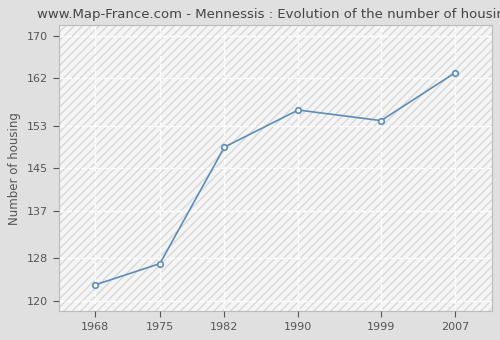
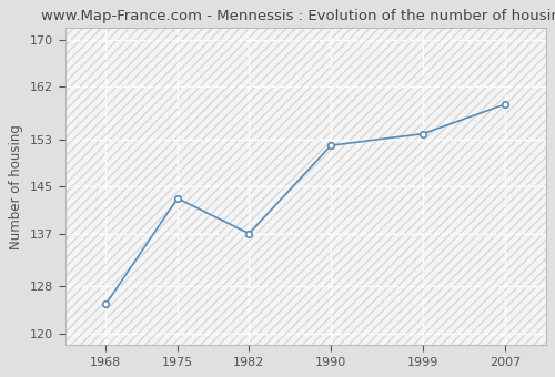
1968: 123 -> 125
1975: 127 -> 143
1982: 149 -> 137
1990: 156 -> 152
2007: 163 -> 159
